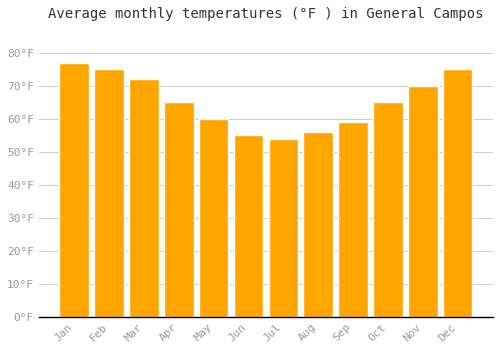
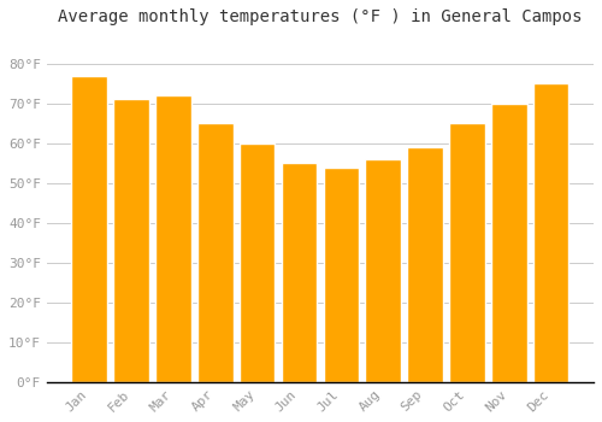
Feb: 75°F -> 71°F
